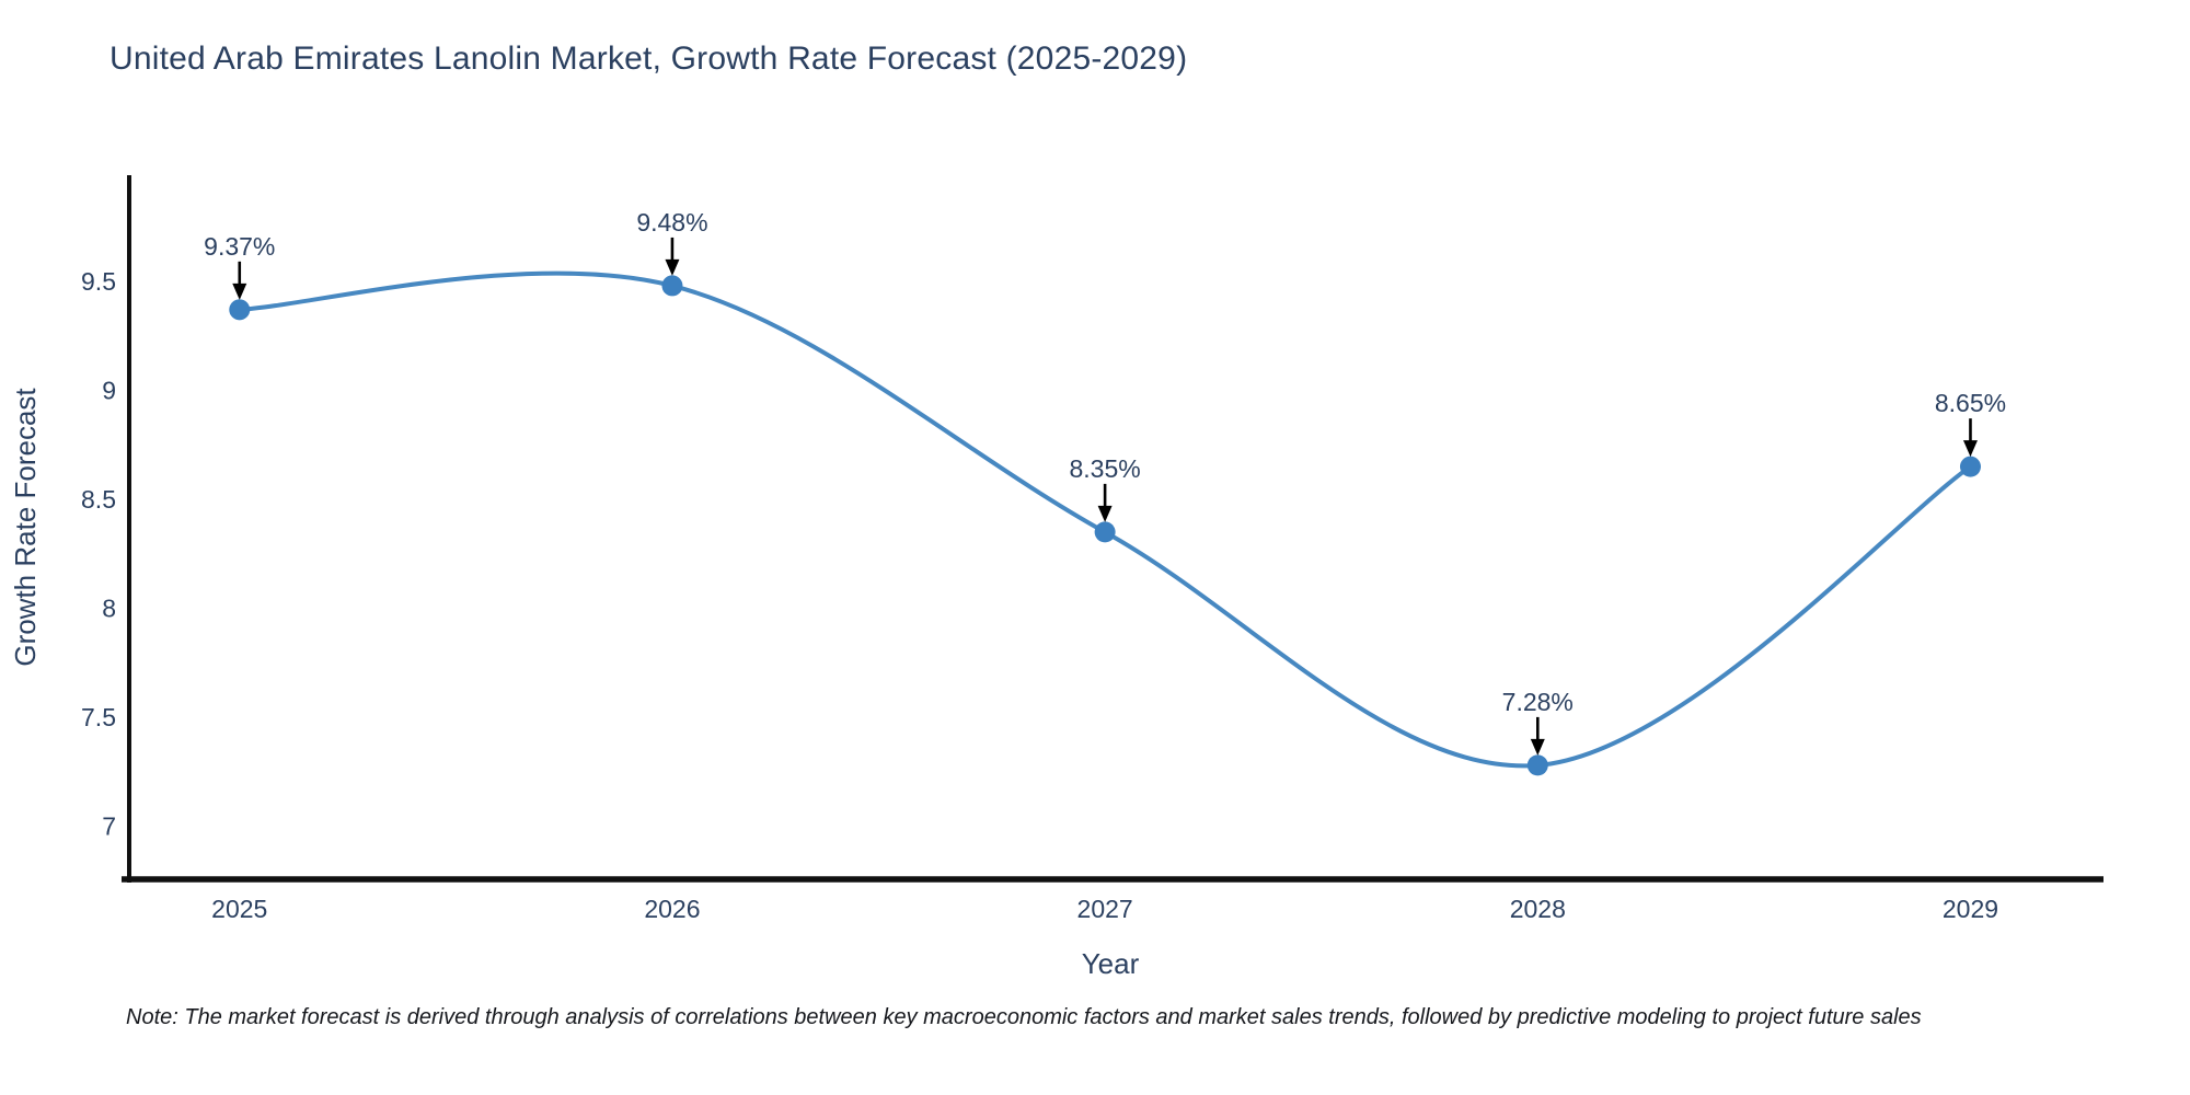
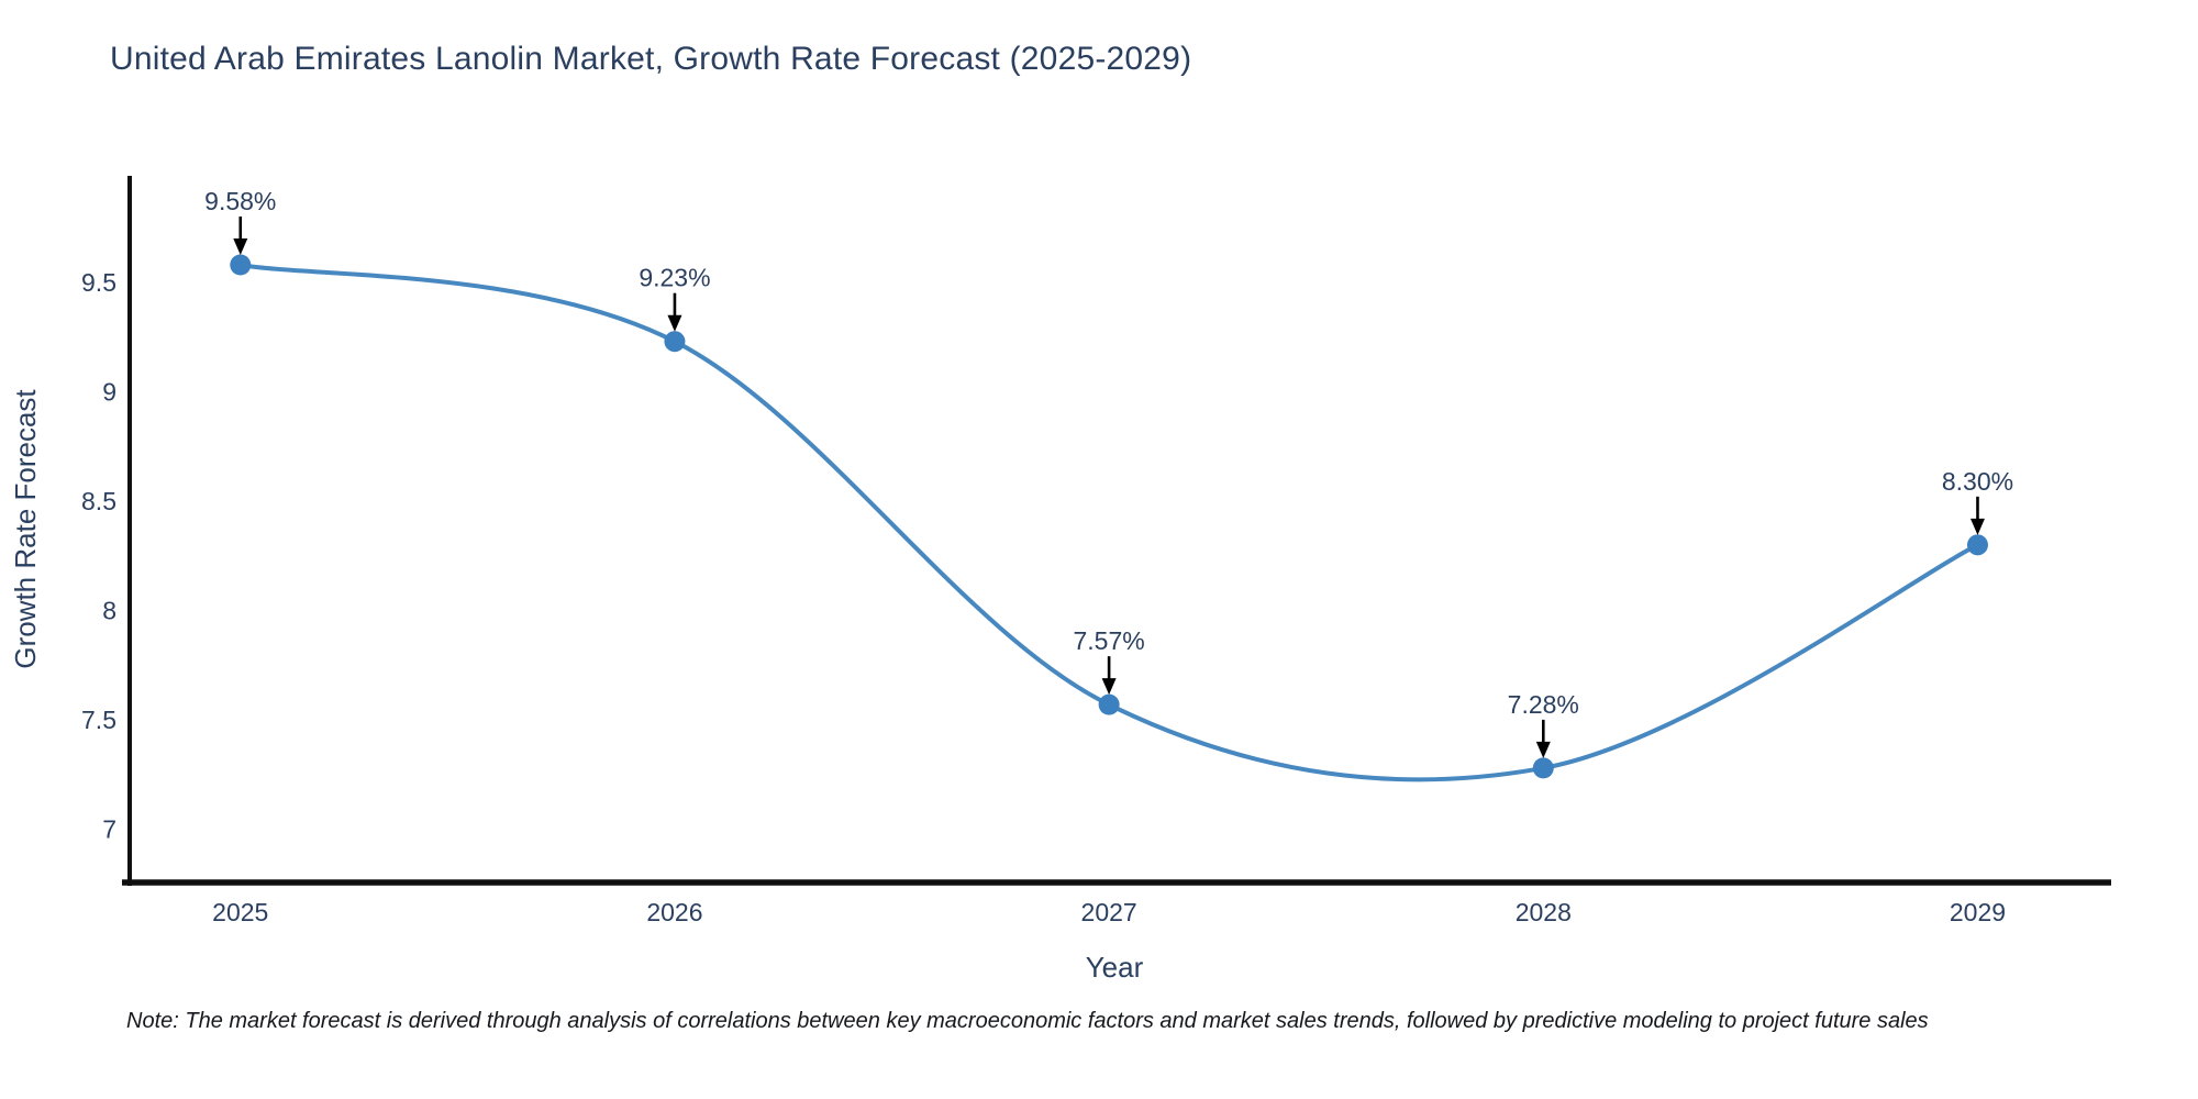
2025: 9.37% -> 9.58%
2026: 9.48% -> 9.23%
2027: 8.35% -> 7.57%
2029: 8.65% -> 8.30%
